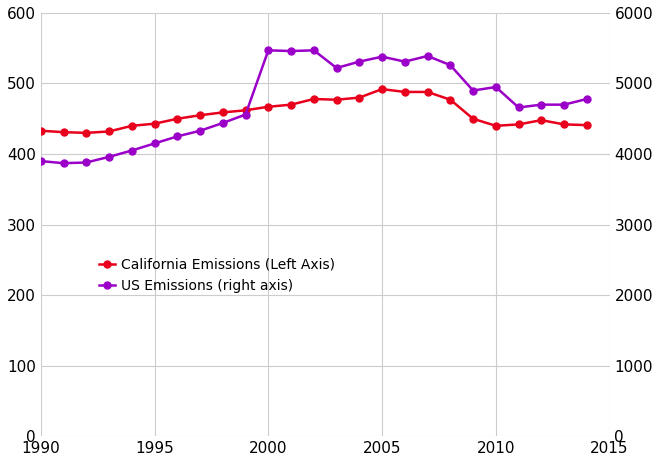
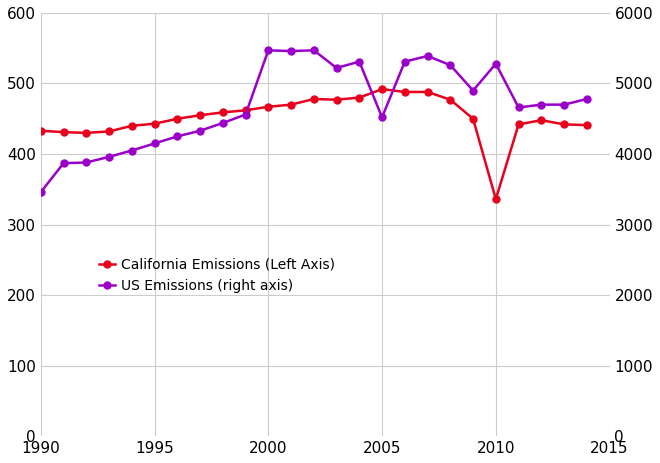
US Emissions (right axis)/1990: 3900 -> 3460
US Emissions (right axis)/2005: 5380 -> 4520
California Emissions (Left Axis)/2010: 440 -> 336
US Emissions (right axis)/2010: 4950 -> 5280
